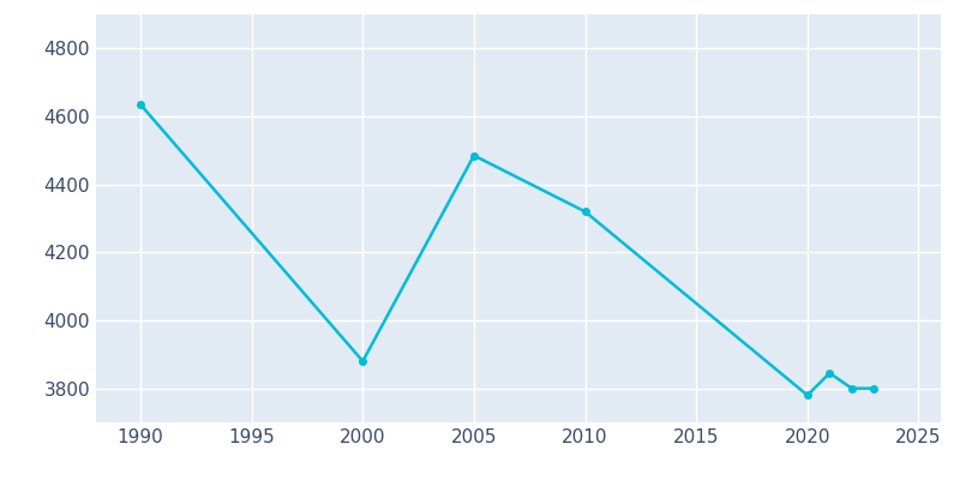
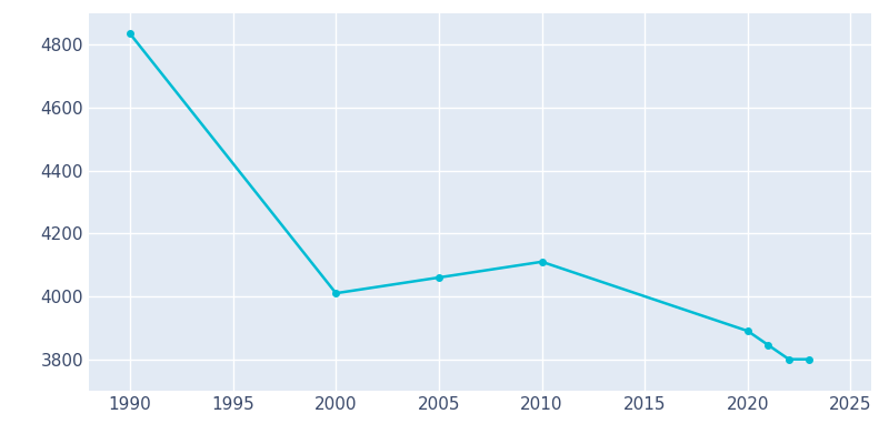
1990: 4635 -> 4835
2000: 3880 -> 4010
2005: 4485 -> 4060
2010: 4320 -> 4110
2020: 3780 -> 3890
